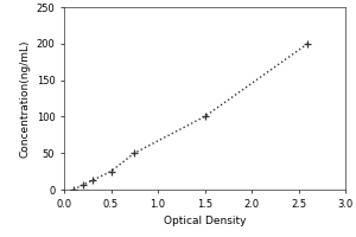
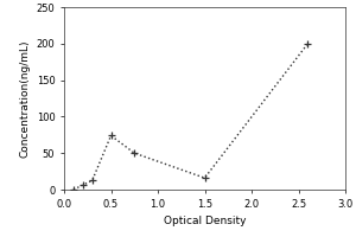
0.5: 25 -> 74
1.5: 100 -> 16
